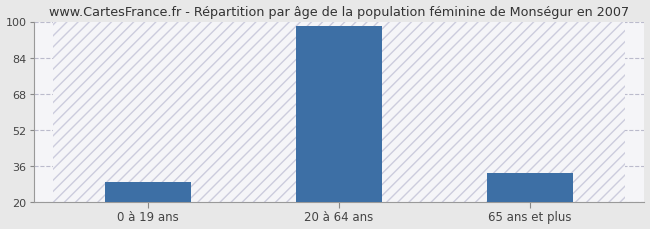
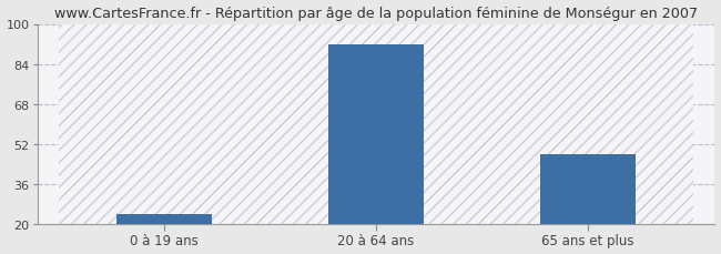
0 à 19 ans: 29 -> 24
20 à 64 ans: 98 -> 92
65 ans et plus: 33 -> 48
